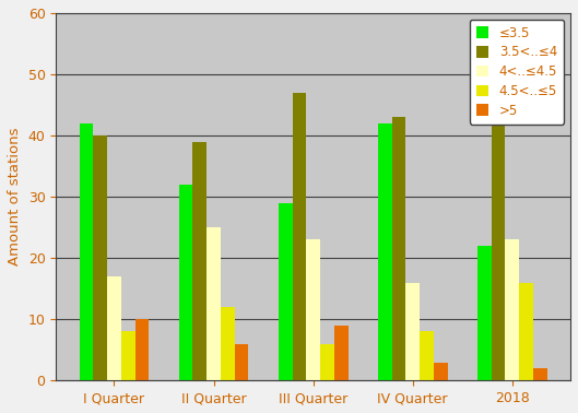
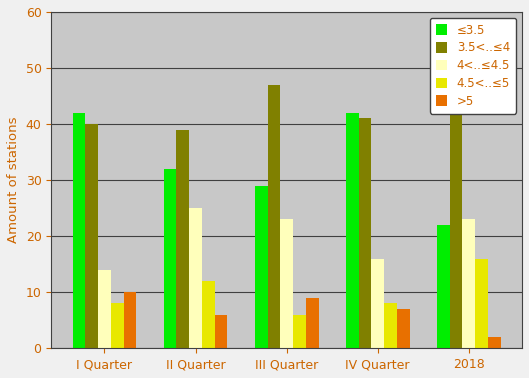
4<..≤4.5/I Quarter: 17 -> 14
3.5<..≤4/IV Quarter: 43 -> 41
>5/IV Quarter: 3 -> 7
